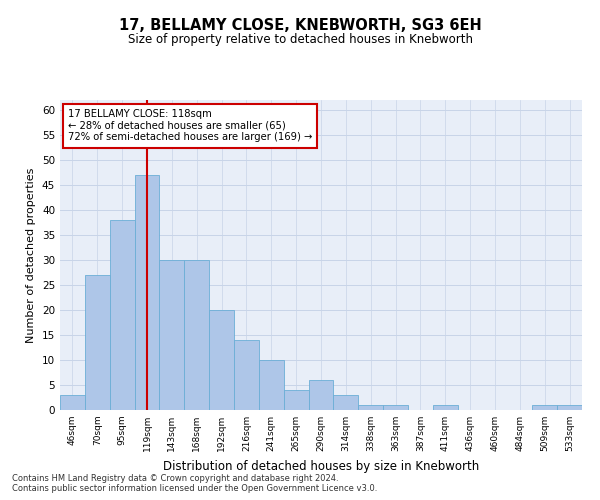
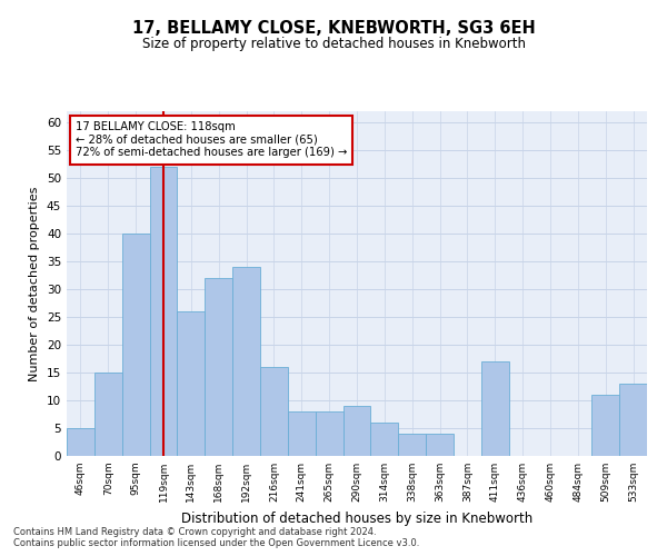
46sqm: 3 -> 5
70sqm: 27 -> 15
95sqm: 38 -> 40
119sqm: 47 -> 52
143sqm: 30 -> 26
168sqm: 30 -> 32
192sqm: 20 -> 34
216sqm: 14 -> 16
241sqm: 10 -> 8
265sqm: 4 -> 8
290sqm: 6 -> 9
314sqm: 3 -> 6
338sqm: 1 -> 4
363sqm: 1 -> 4
411sqm: 1 -> 17
509sqm: 1 -> 11
533sqm: 1 -> 13
